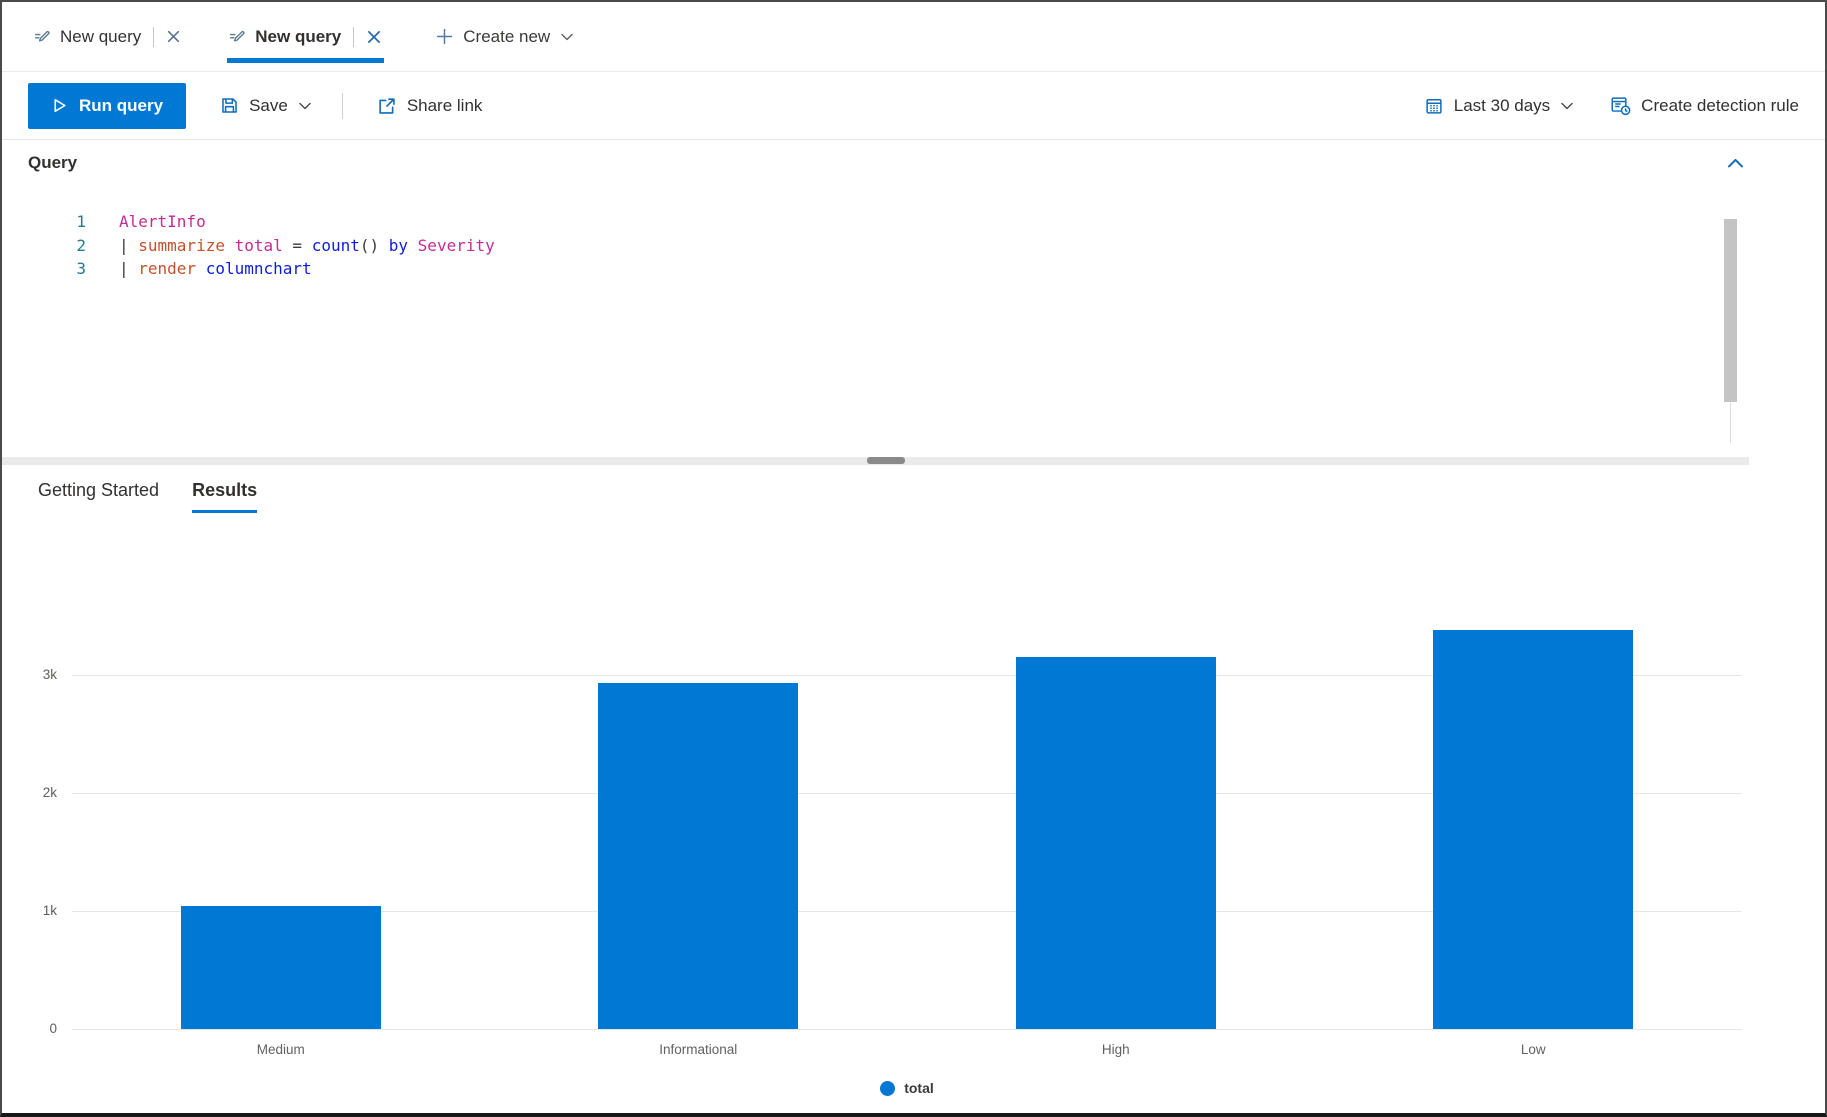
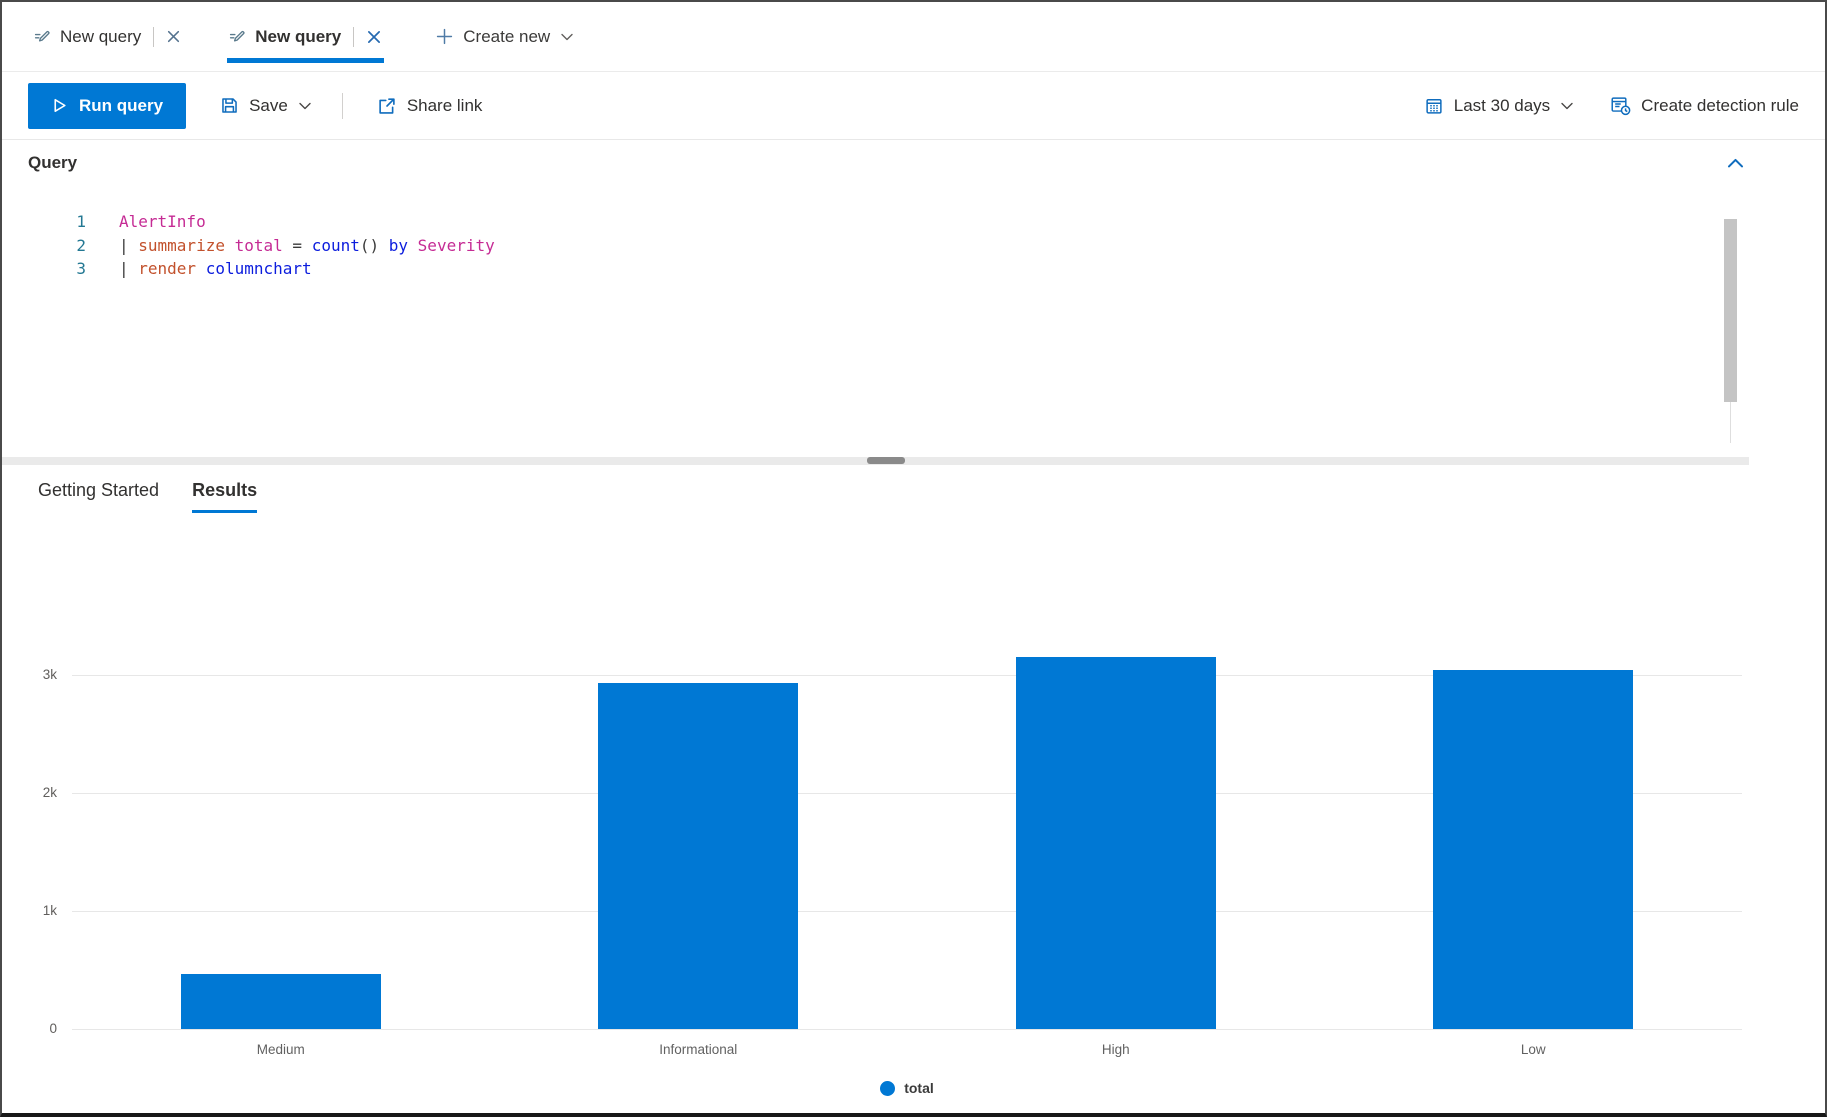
Medium: 1.04k -> 0.47k
Low: 3.38k -> 3.04k
